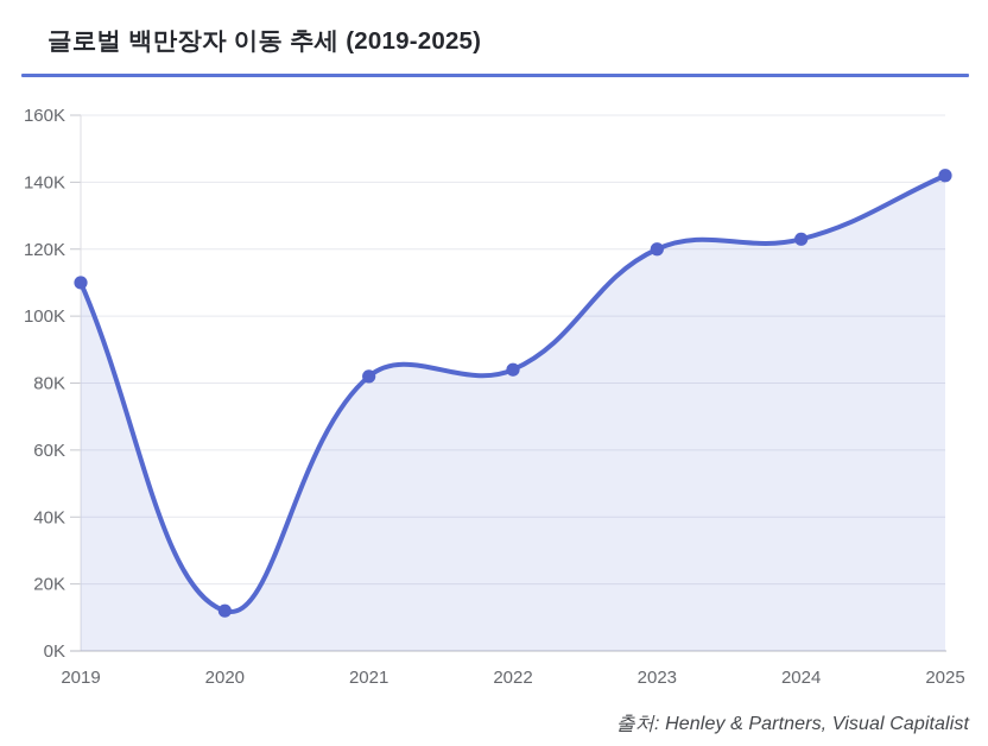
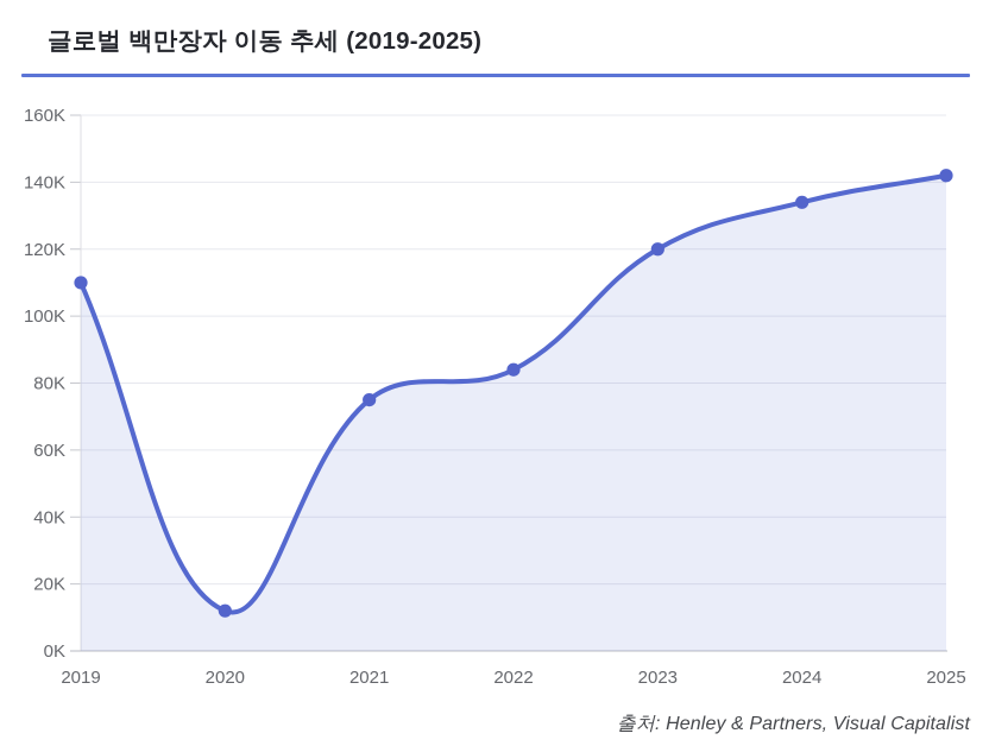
2021: 82K -> 75K
2024: 123K -> 134K
